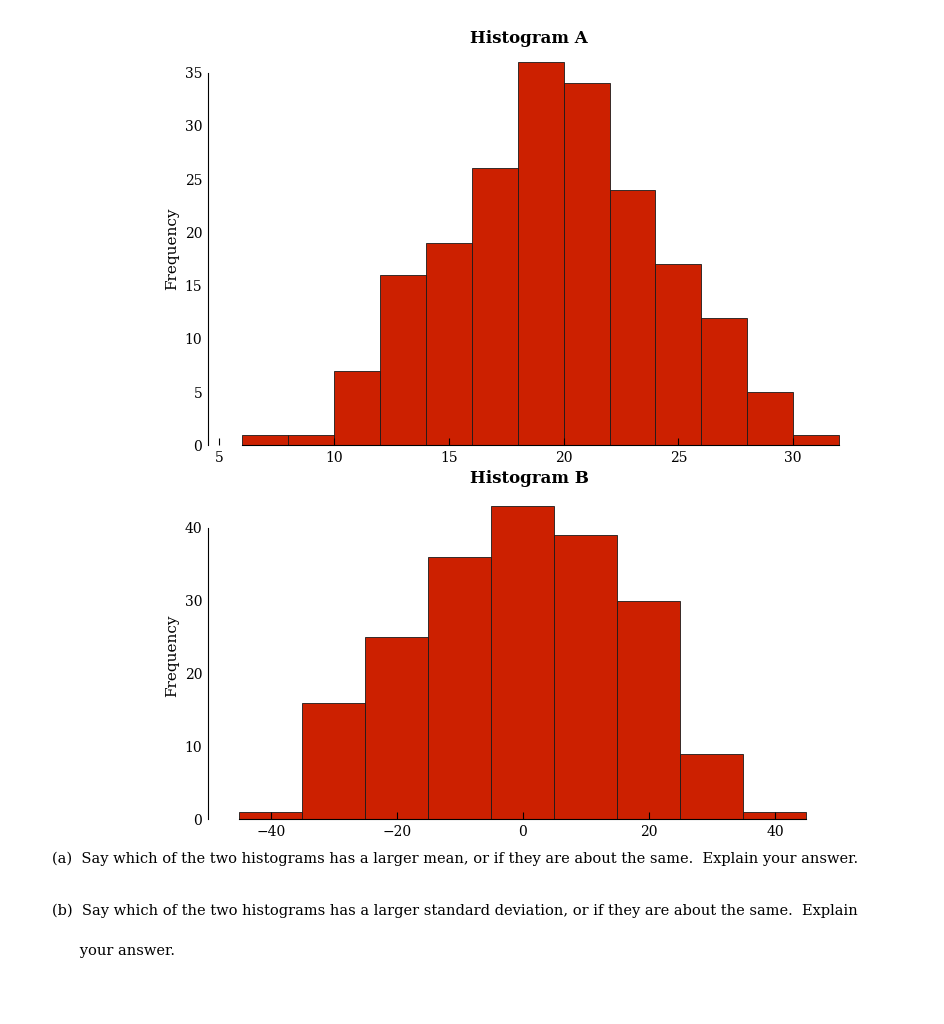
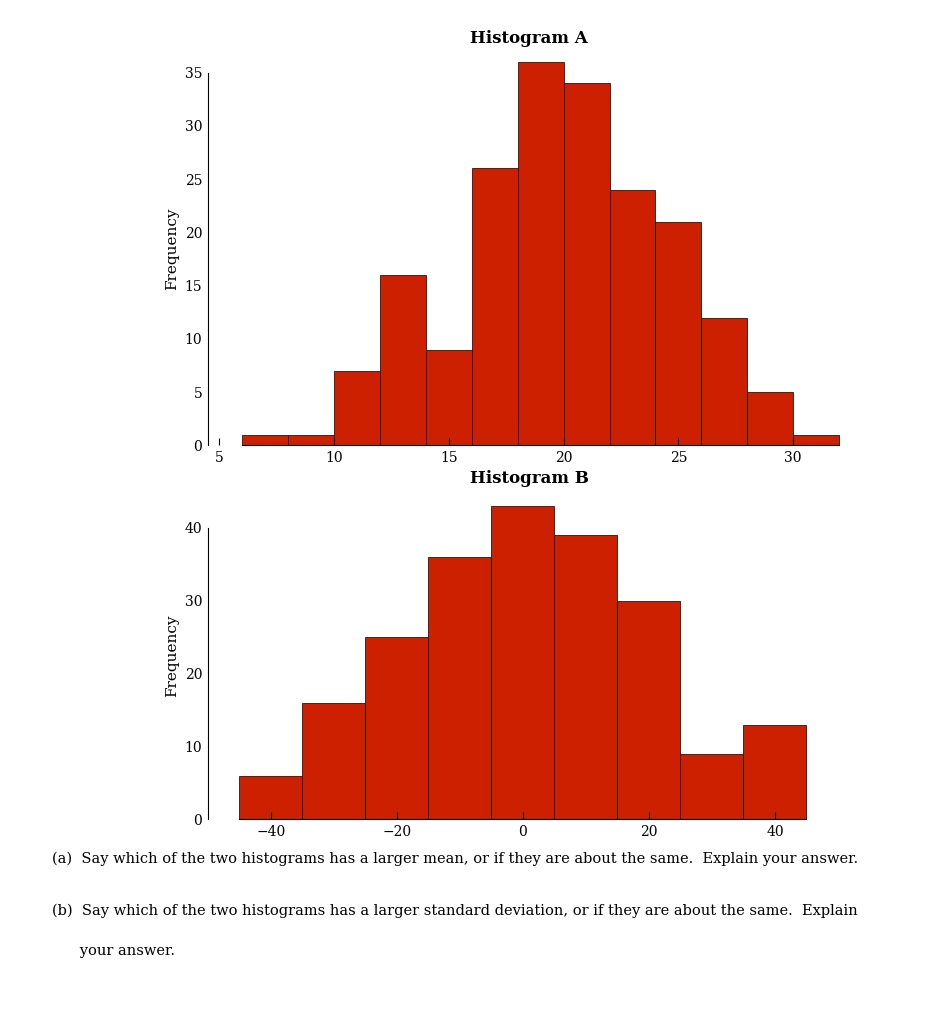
Histogram A/15: 19 -> 9
Histogram A/25: 17 -> 21
Histogram B/−40: 1 -> 6
Histogram B/40: 1 -> 13
